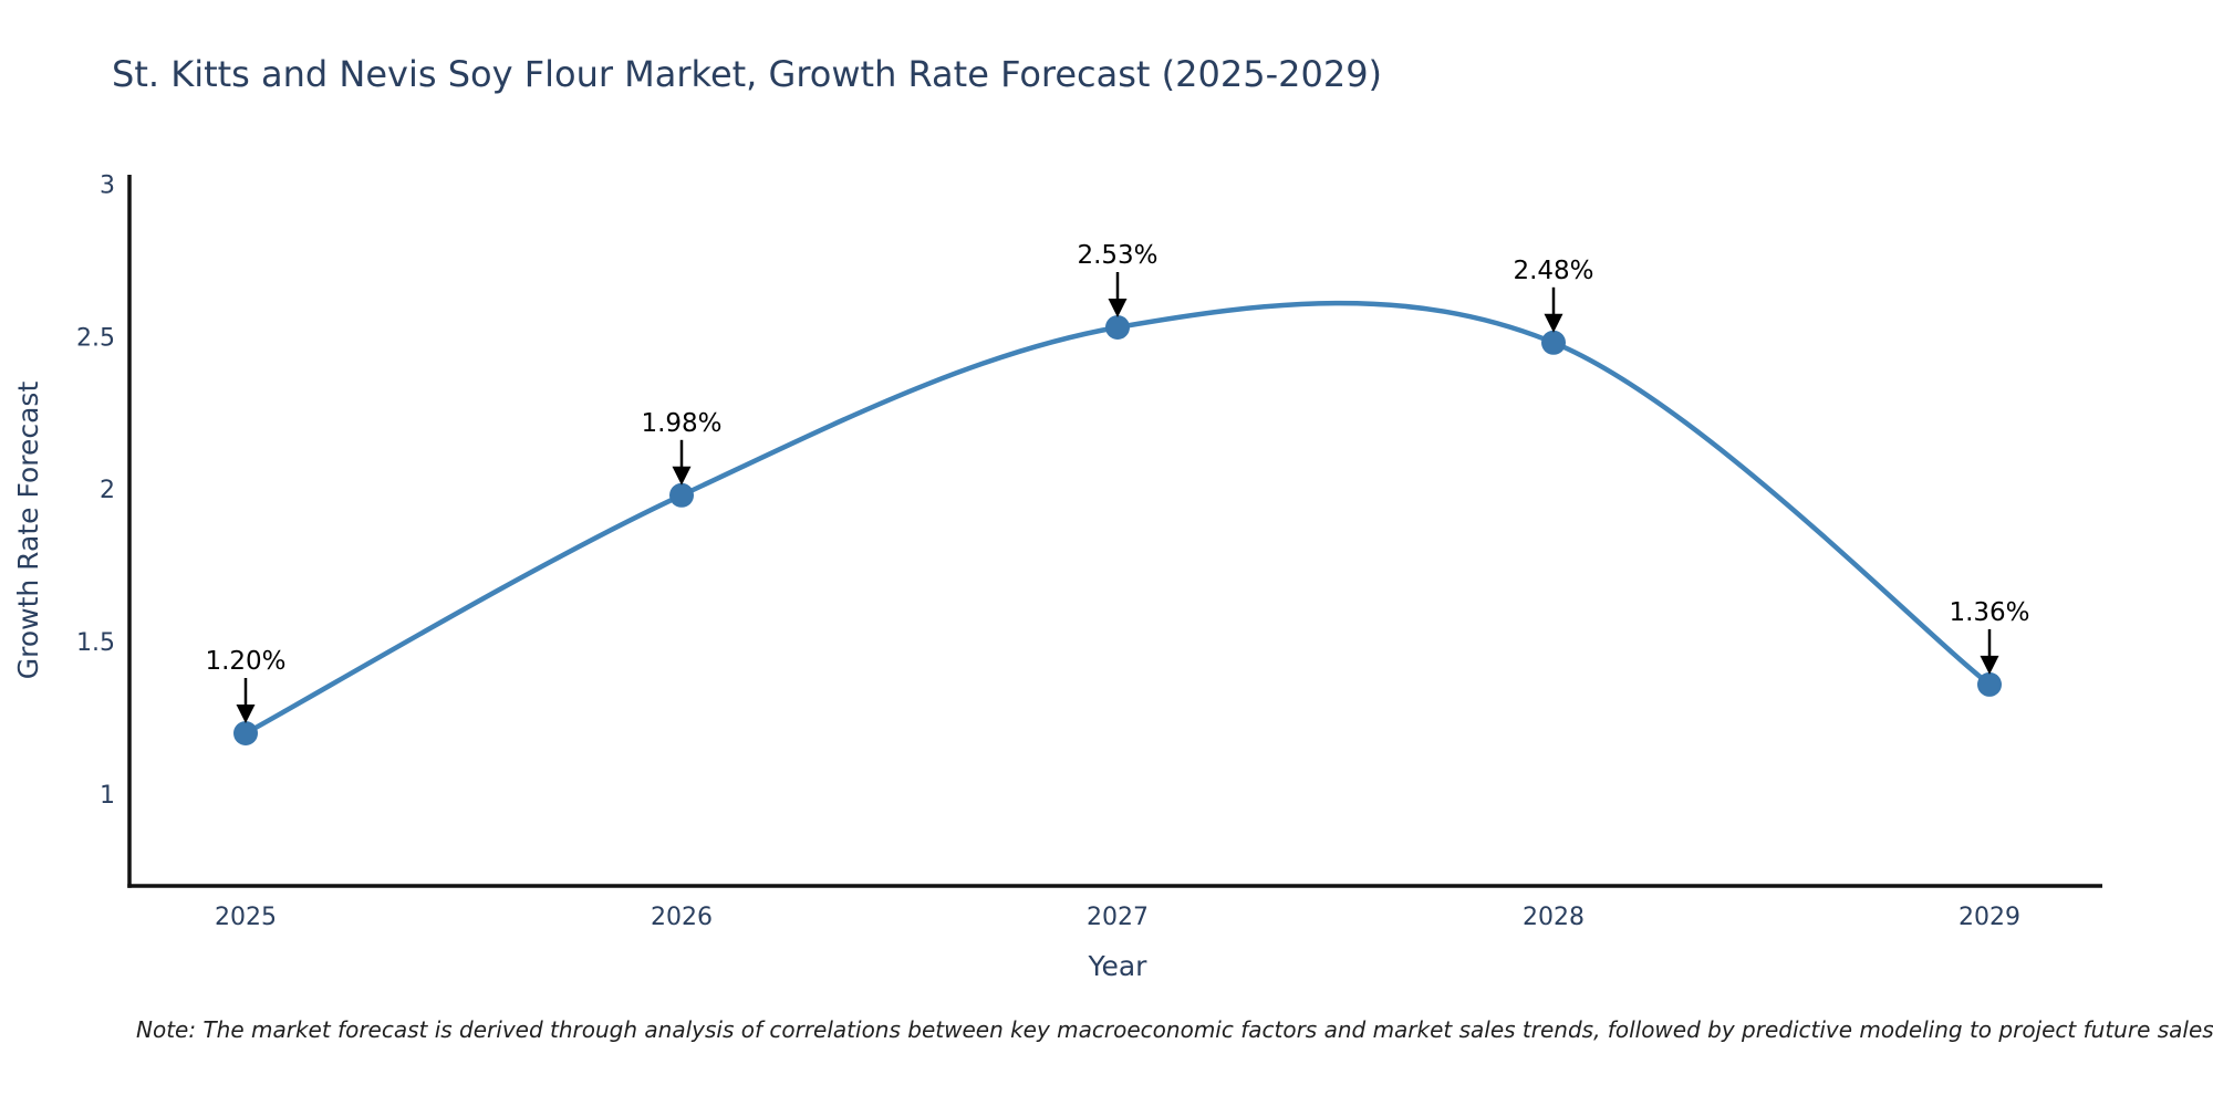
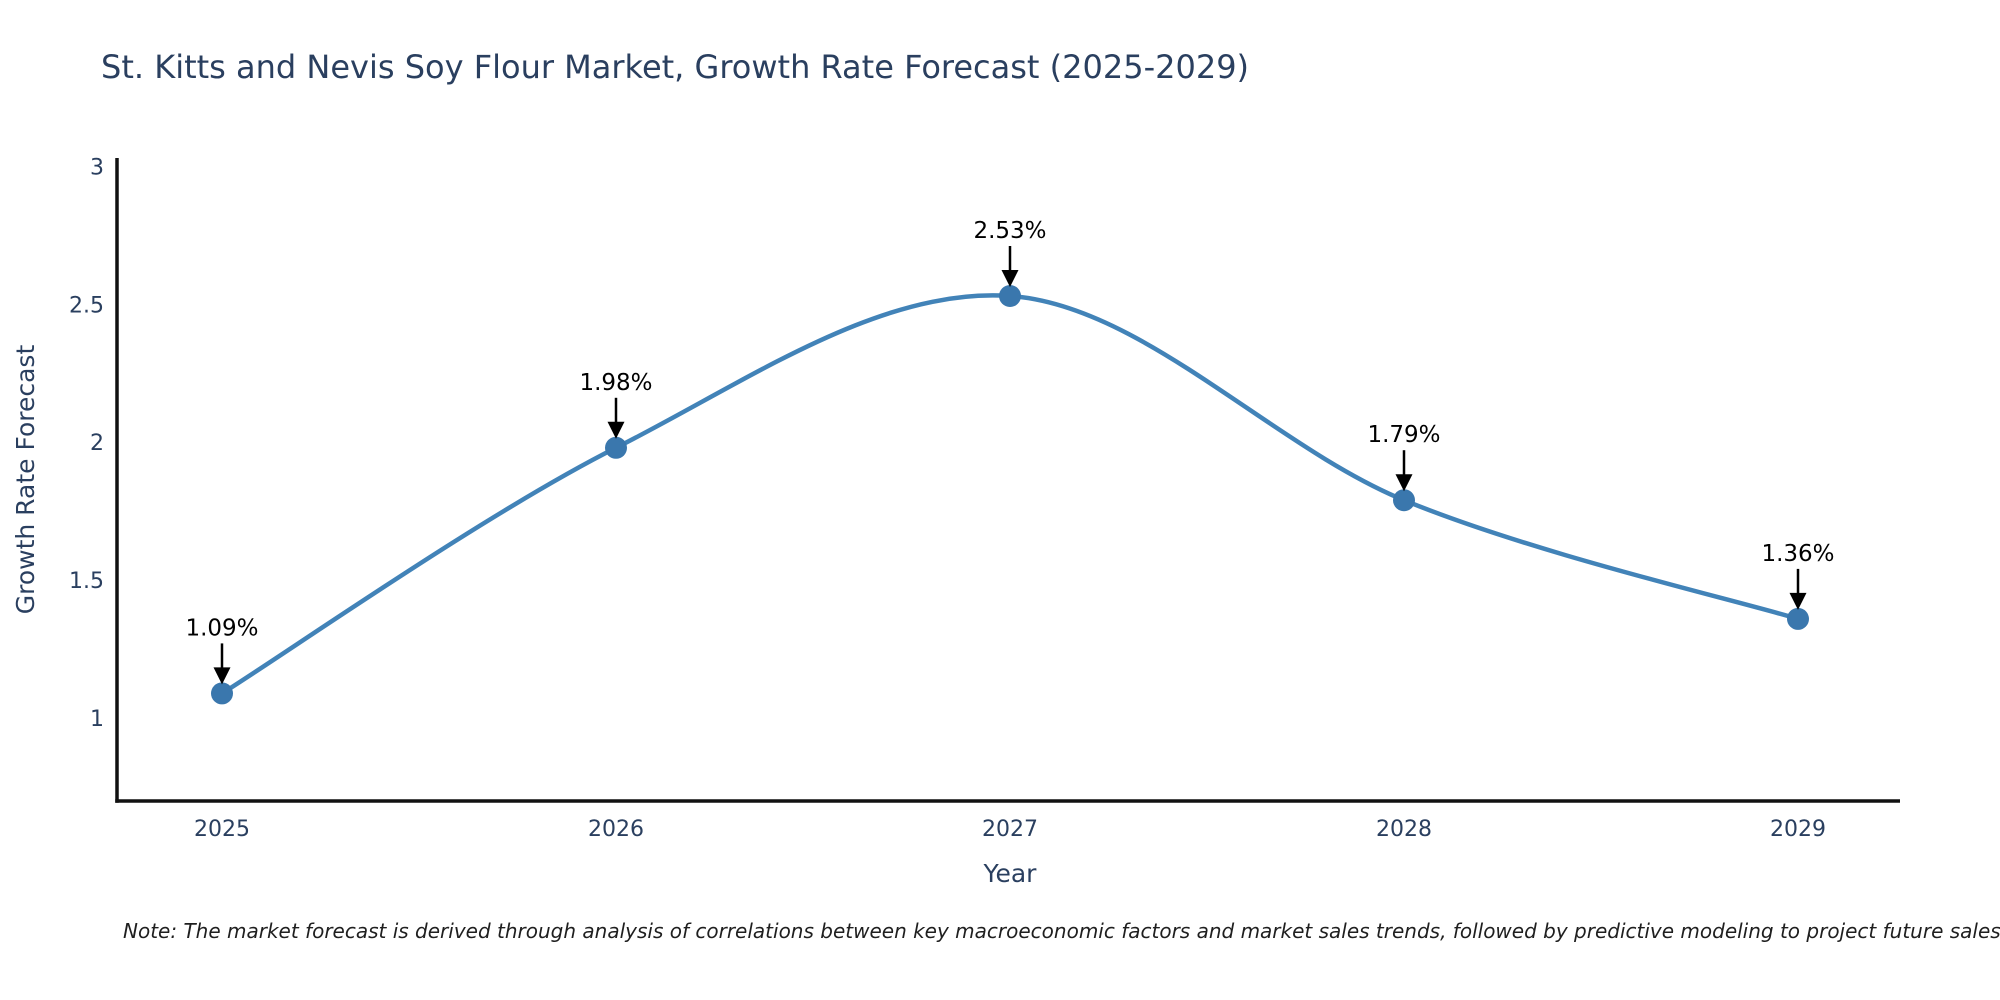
2025: 1.20% -> 1.09%
2028: 2.48% -> 1.79%
